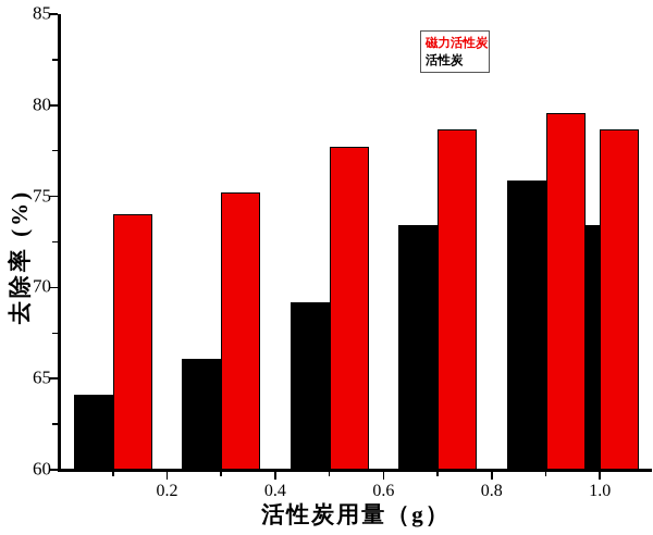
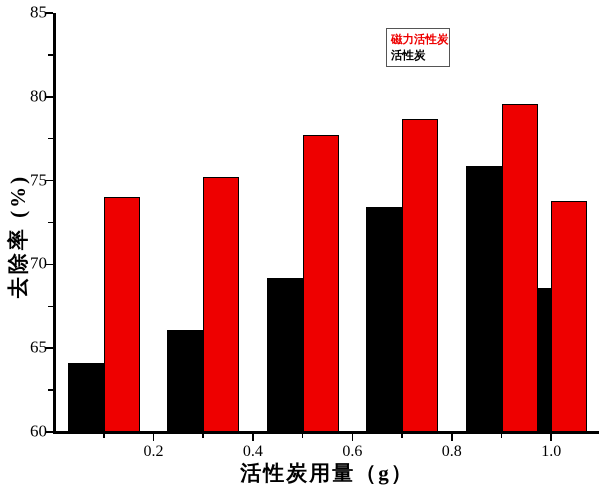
活性炭/1.0: 73.4 -> 68.6
磁力活性炭/1.0: 78.7 -> 73.8
